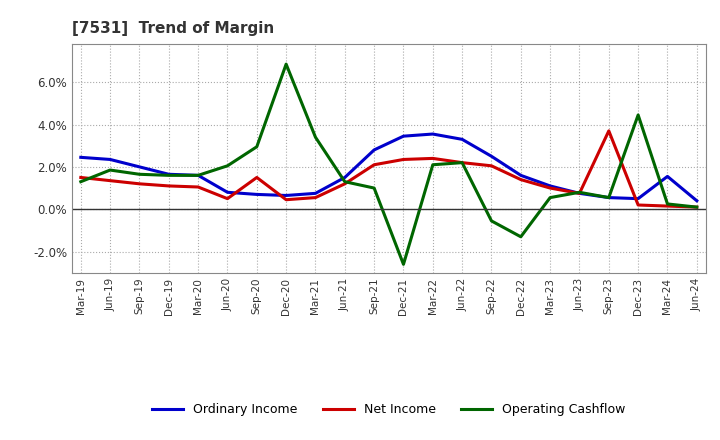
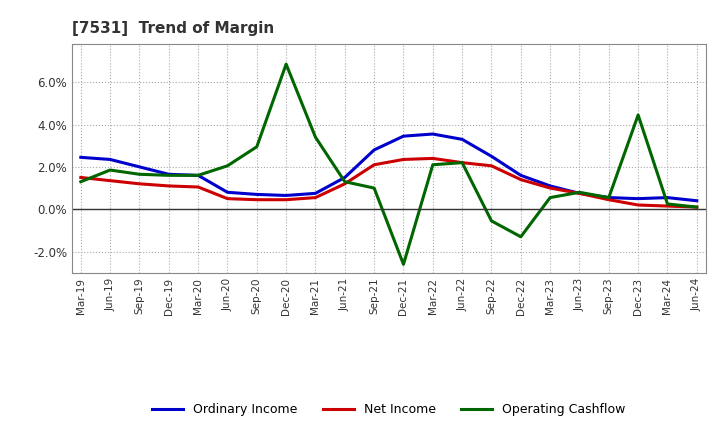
Net Income/Sep-20: 1.50% -> 0.45%
Net Income/Sep-23: 3.70% -> 0.45%
Ordinary Income/Mar-24: 1.55% -> 0.55%
